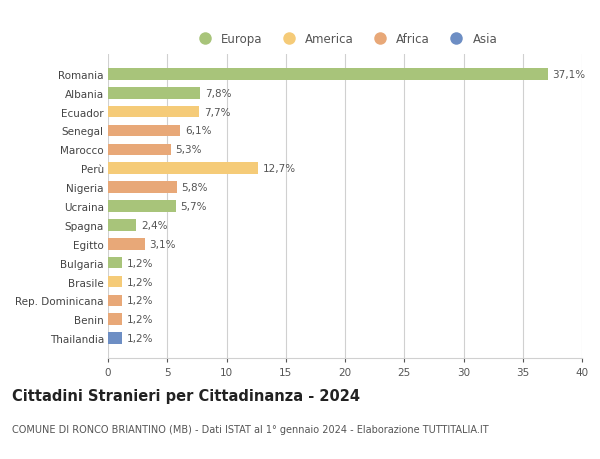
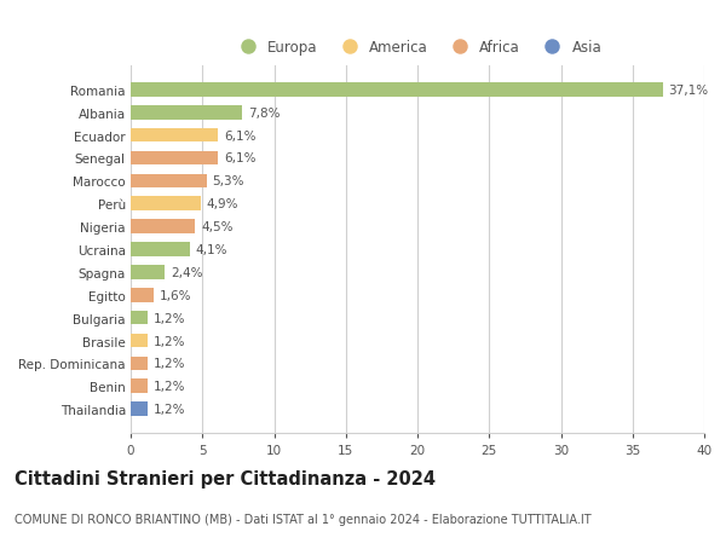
Ecuador: 7,7% -> 6,1%
Perù: 12,7% -> 4,9%
Nigeria: 5,8% -> 4,5%
Ucraina: 5,7% -> 4,1%
Egitto: 3,1% -> 1,6%
